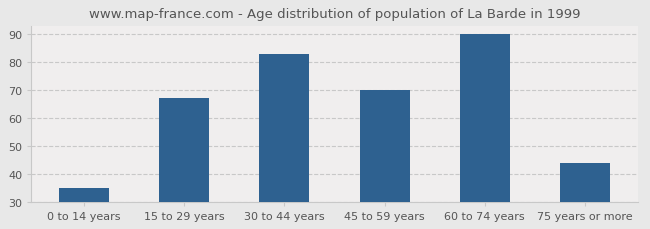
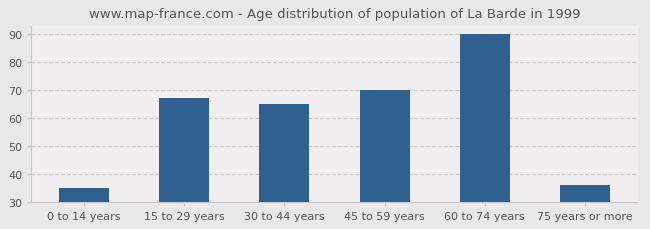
30 to 44 years: 83 -> 65
75 years or more: 44 -> 36
